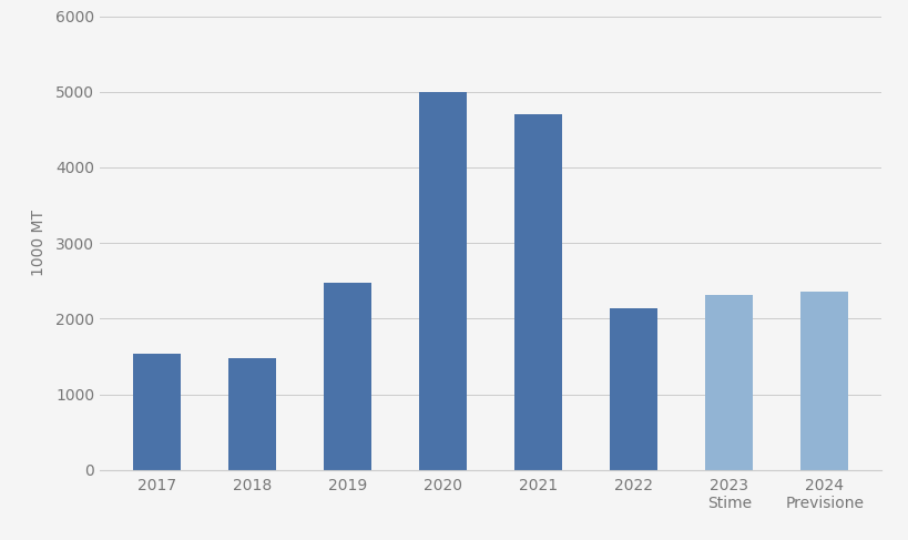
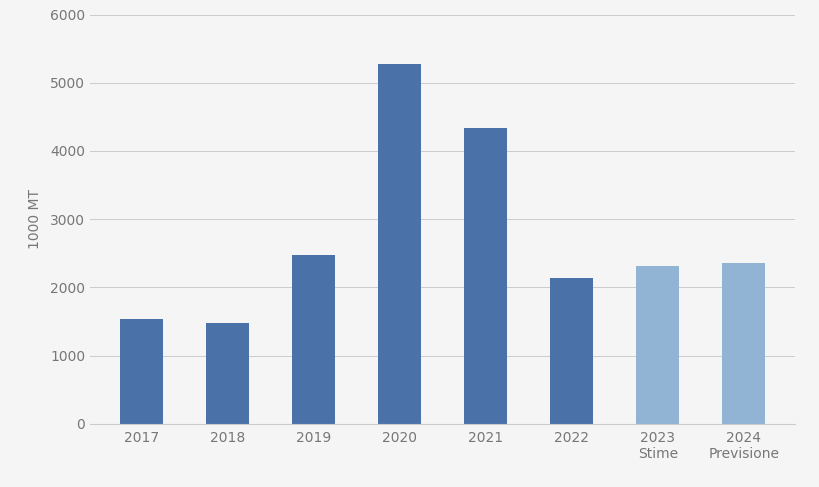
2020: 5000 -> 5270
2021: 4700 -> 4340
